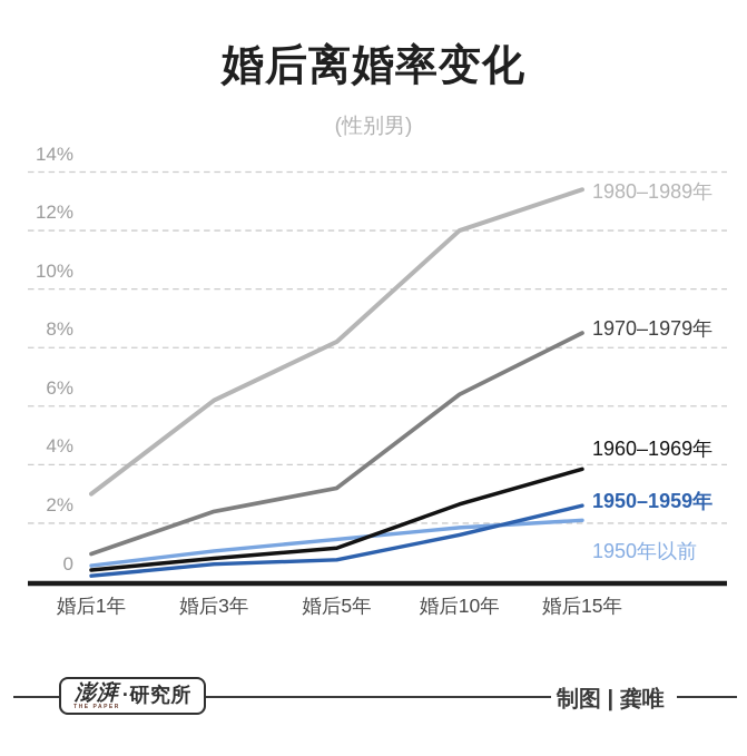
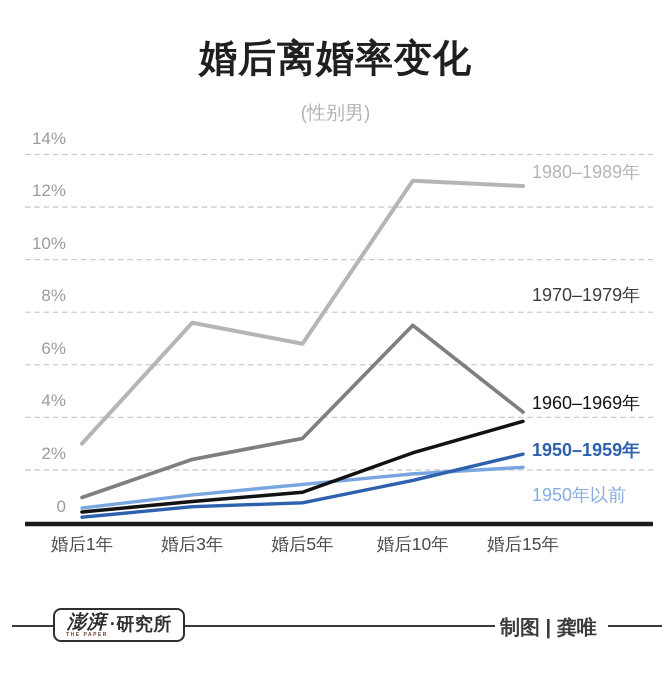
1980–1989年/婚后3年: 6.2% -> 7.6%
1980–1989年/婚后5年: 8.2% -> 6.8%
1980–1989年/婚后10年: 12.0% -> 13.0%
1970–1979年/婚后10年: 6.4% -> 7.5%
1980–1989年/婚后15年: 13.4% -> 12.8%
1970–1979年/婚后15年: 8.5% -> 4.2%
